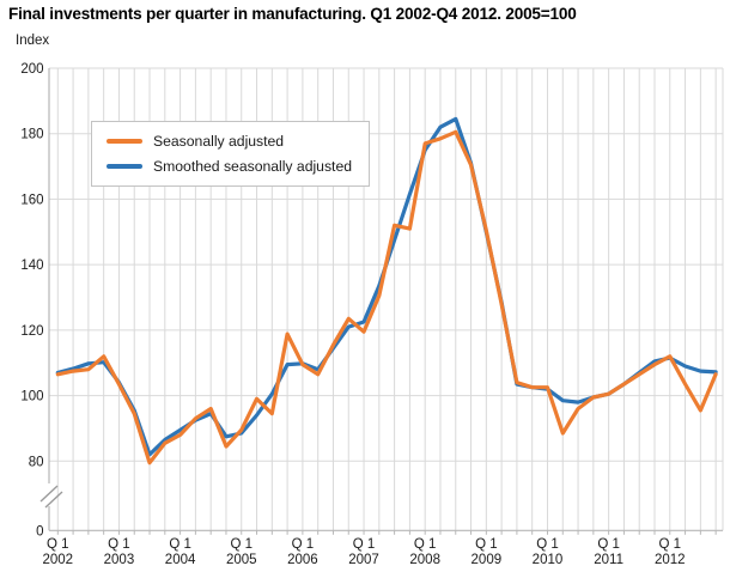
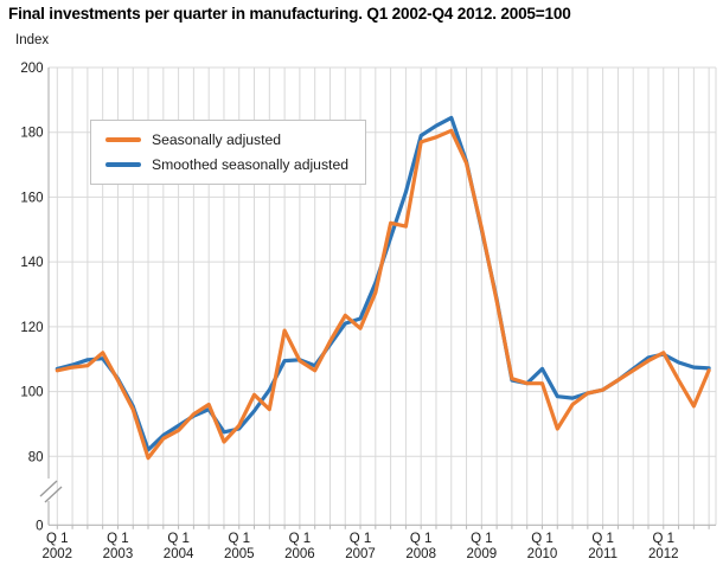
Smoothed seasonally adjusted/Q1 2008: 175 -> 179
Smoothed seasonally adjusted/Q1 2010: 102 -> 107
